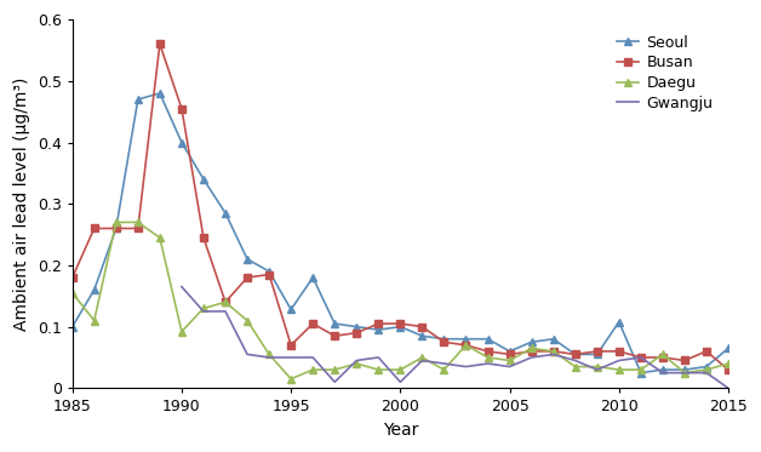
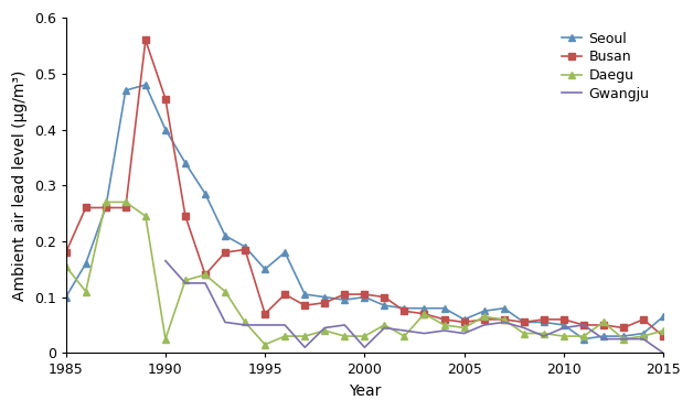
Daegu/1990: 0.092 -> 0.025
Seoul/1995: 0.128 -> 0.150
Seoul/2010: 0.108 -> 0.050
